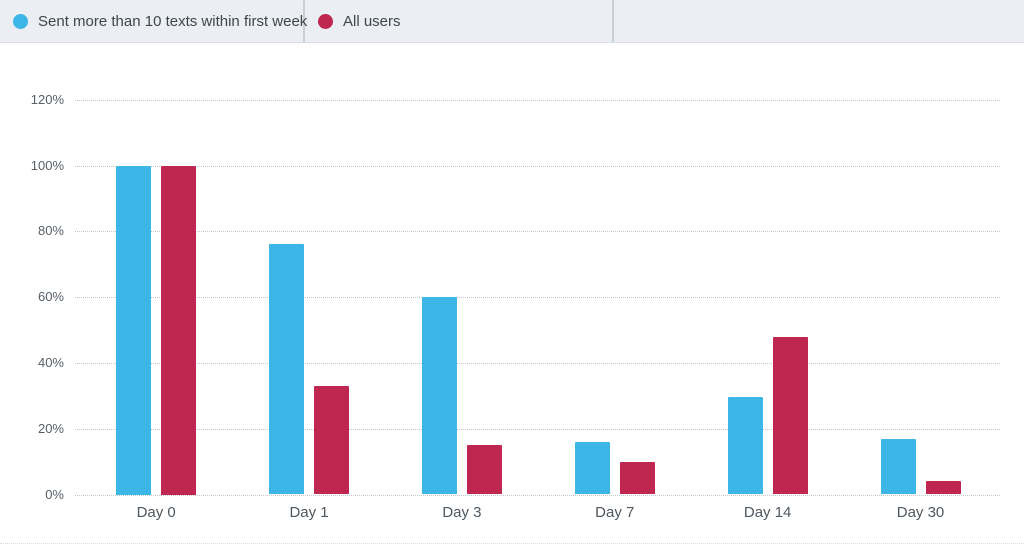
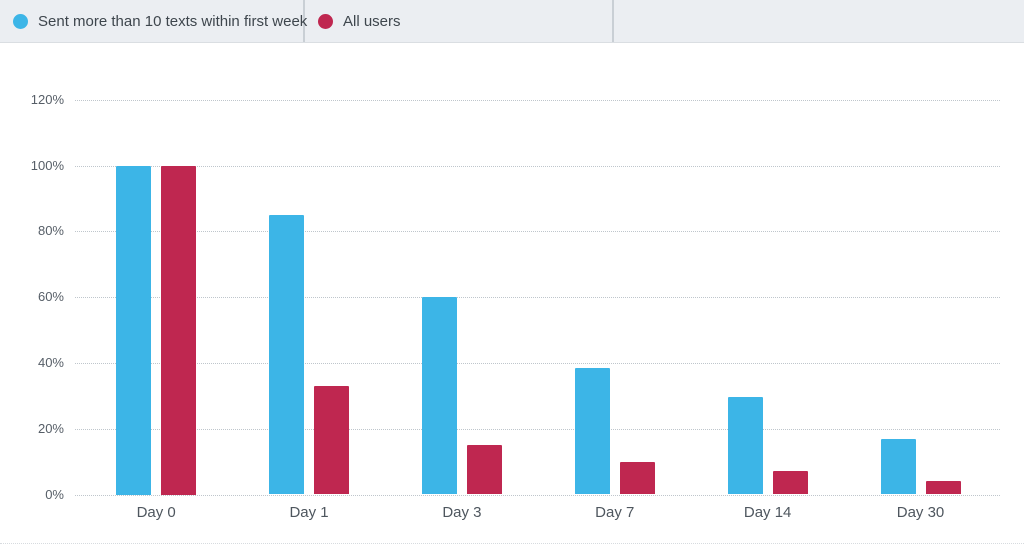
Sent more than 10 texts within first week/Day 1: 76% -> 85%
Sent more than 10 texts within first week/Day 7: 16% -> 38%
All users/Day 14: 48% -> 7%
